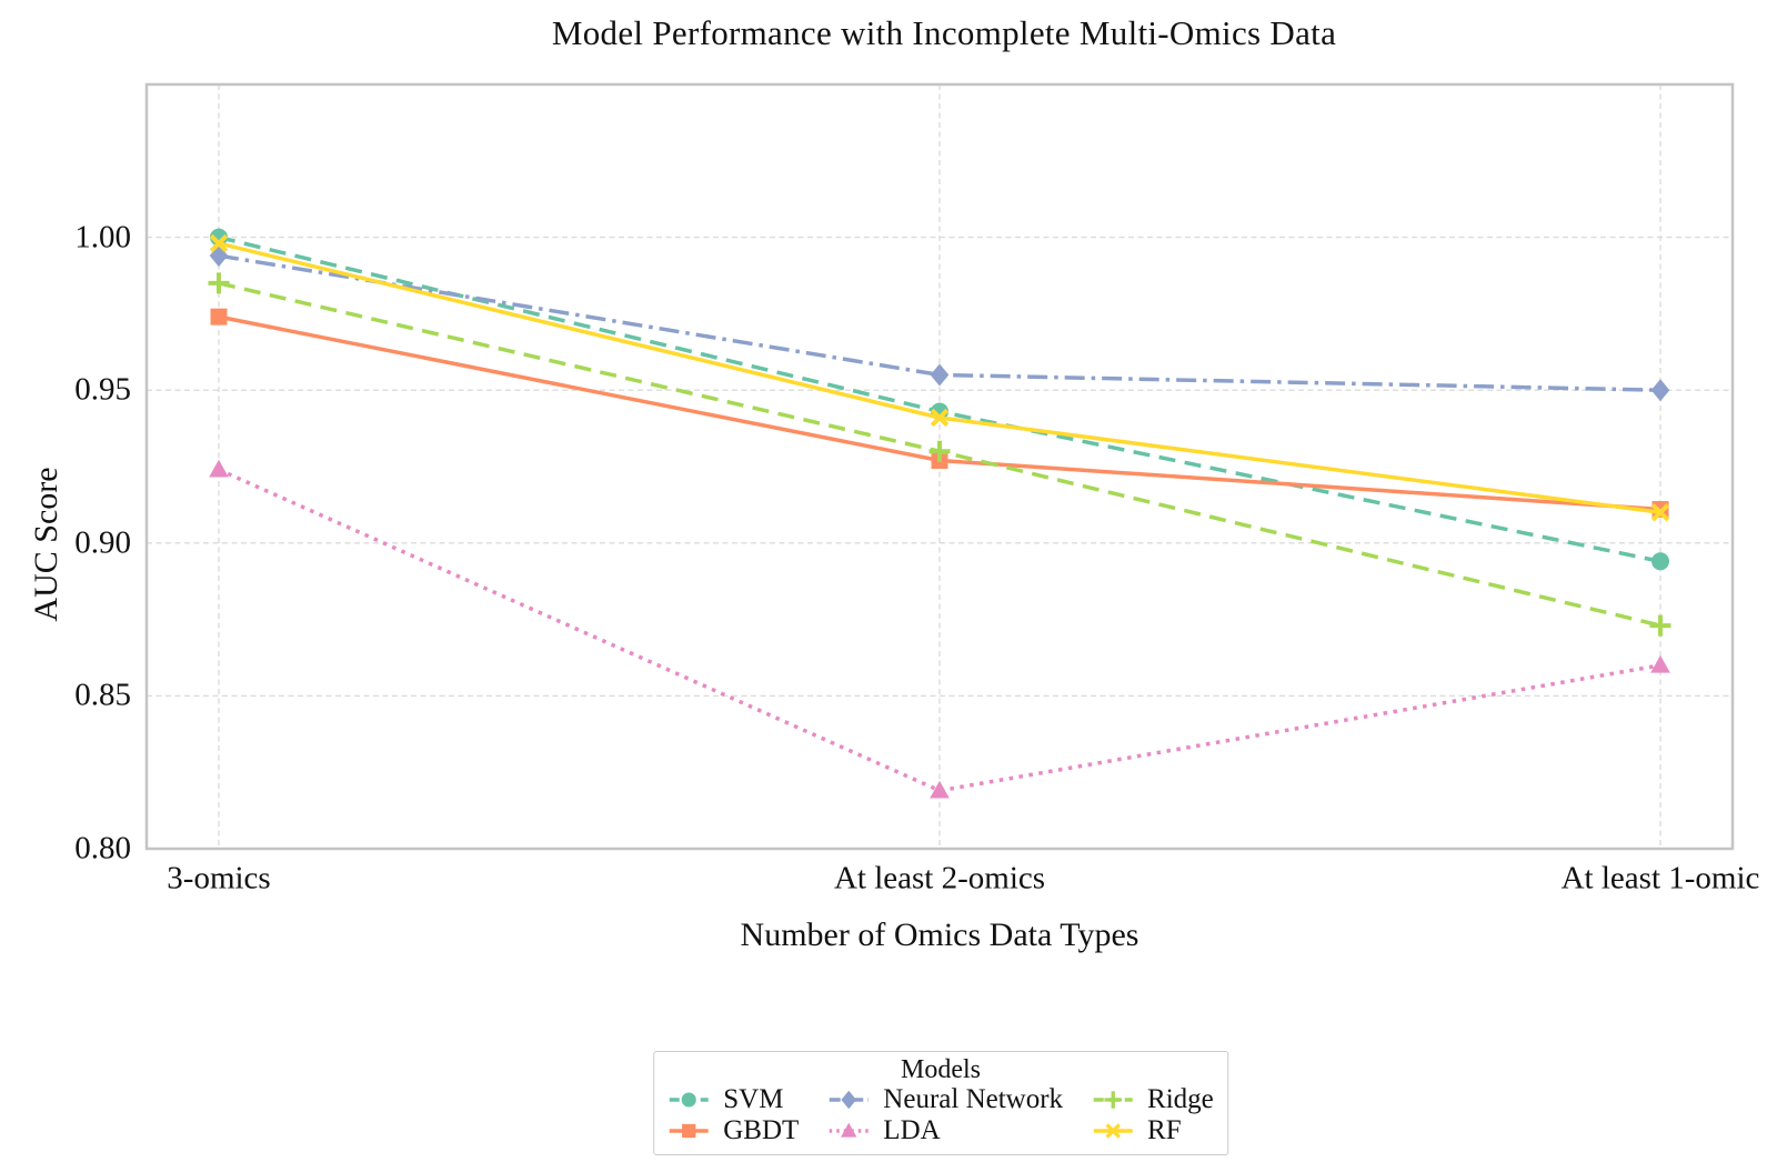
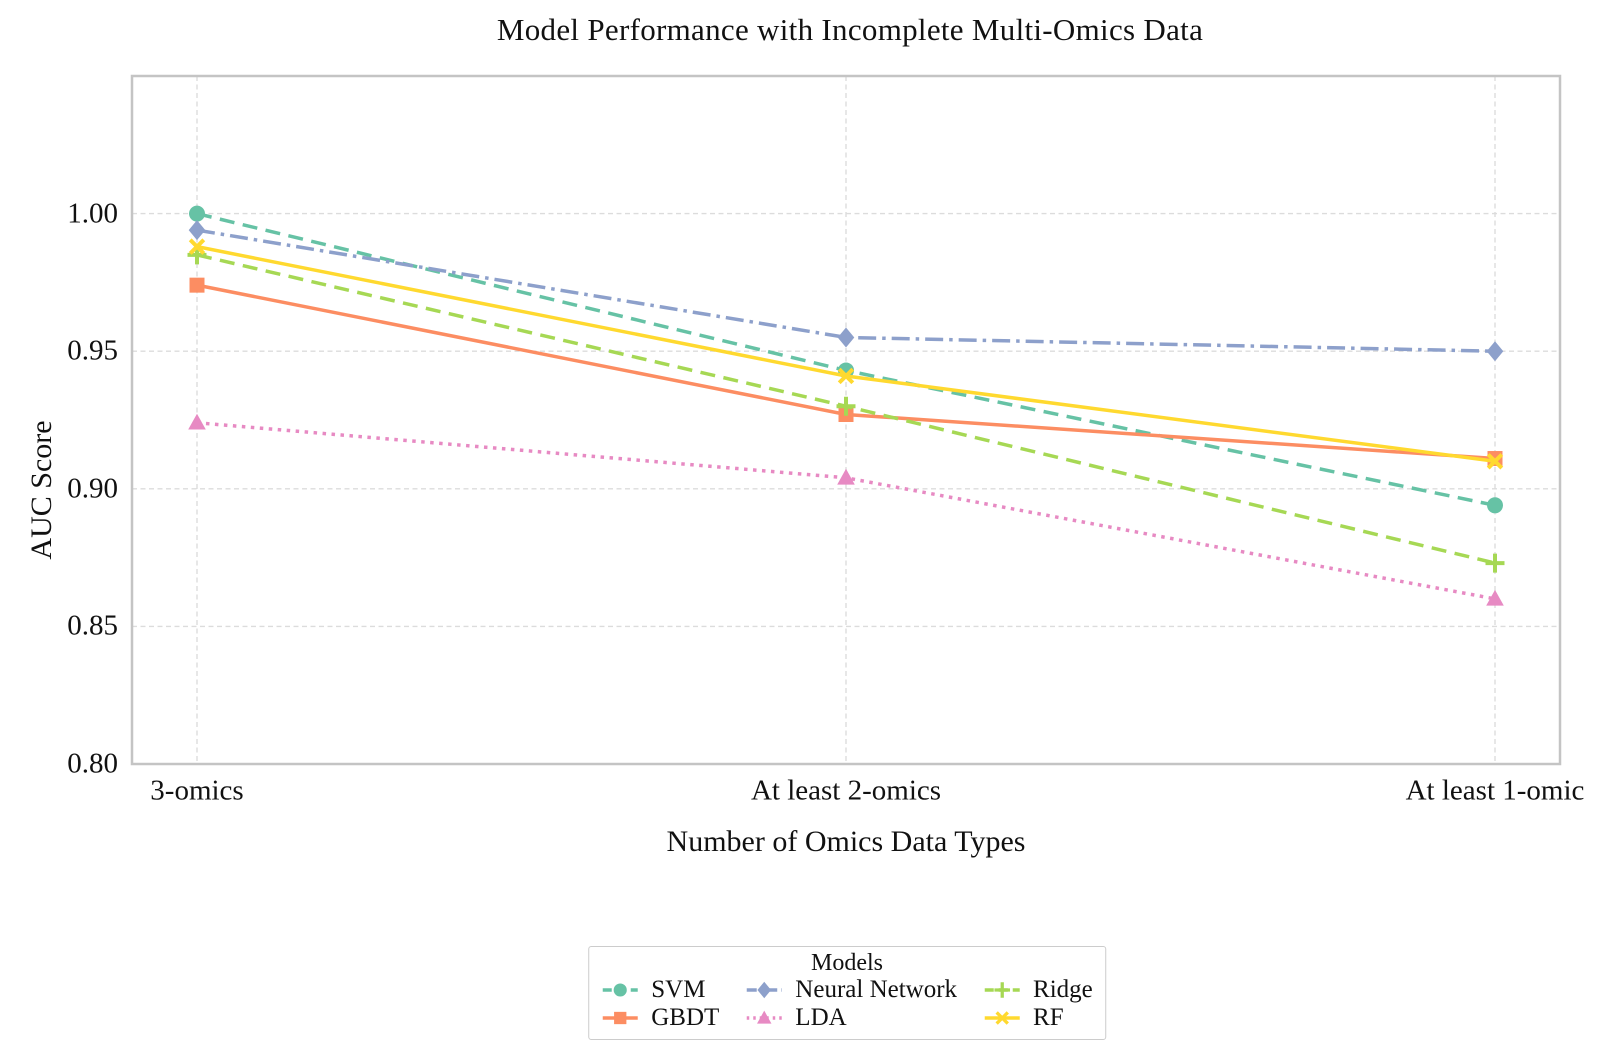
RF/3-omics: 0.998 -> 0.988
LDA/At least 2-omics: 0.819 -> 0.904
